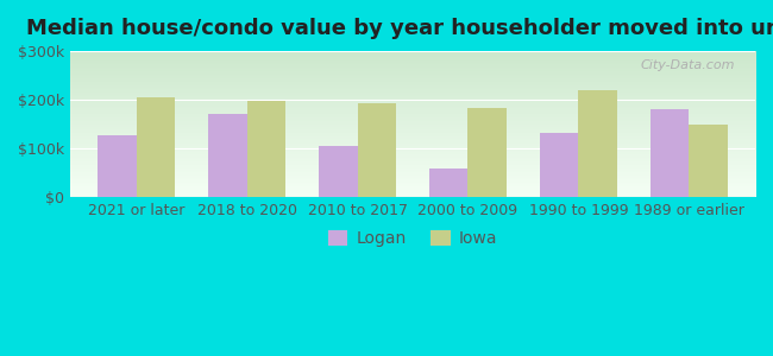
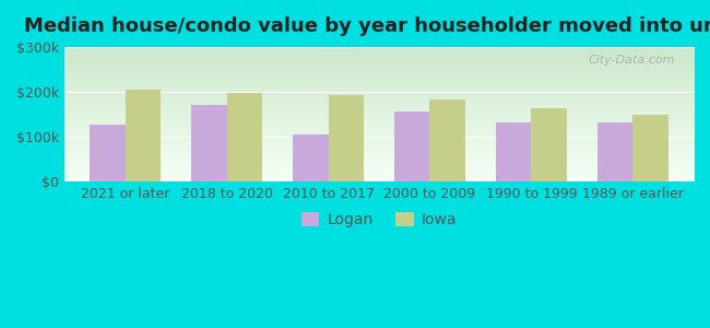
Logan/2000 to 2009: $60k -> $157k
Iowa/1990 to 1999: $220k -> $163k
Logan/1989 or earlier: $180k -> $133k
